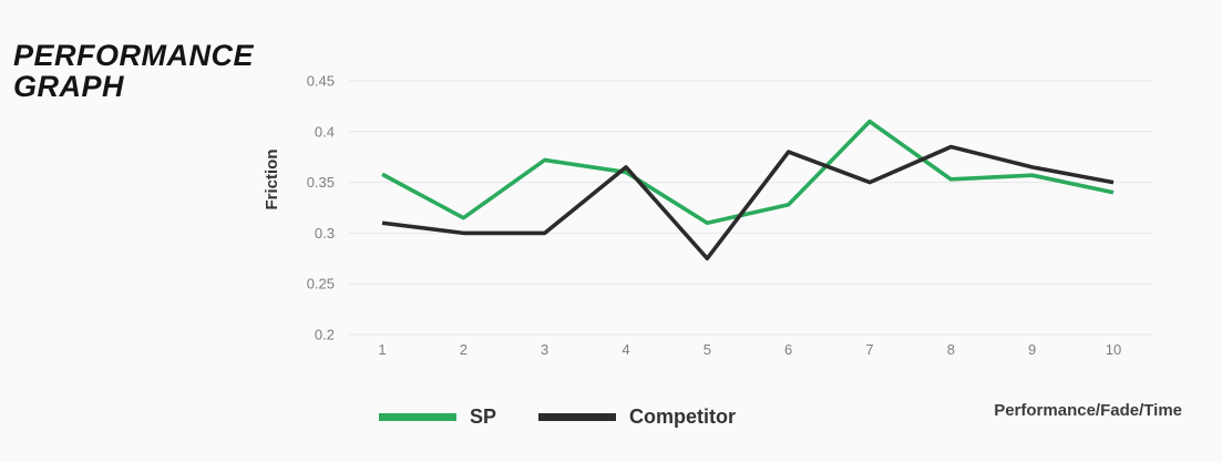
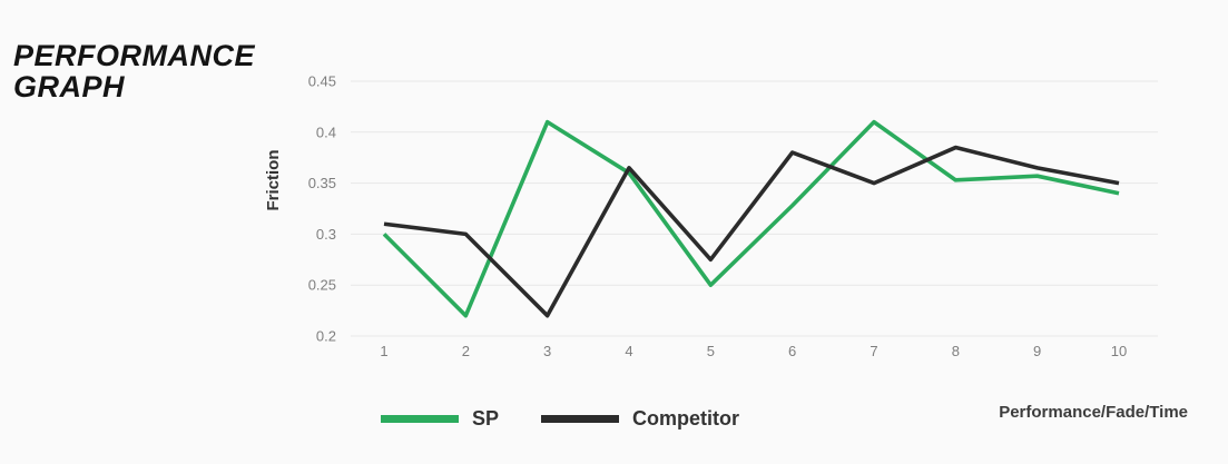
SP/1: 0.36 -> 0.30
SP/2: 0.32 -> 0.22
SP/3: 0.37 -> 0.41
Competitor/3: 0.30 -> 0.22
SP/5: 0.31 -> 0.25
